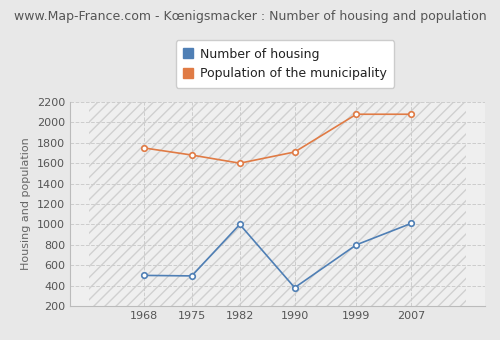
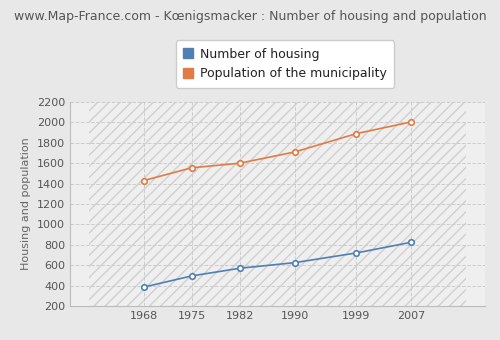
Number of housing/1968: 500 -> 380
Population of the municipality/1968: 1750 -> 1430
Population of the municipality/1975: 1680 -> 1560
Number of housing/1982: 1000 -> 570
Number of housing/1990: 380 -> 620
Number of housing/1999: 800 -> 720
Population of the municipality/1999: 2080 -> 1890
Number of housing/2007: 1010 -> 820
Population of the municipality/2007: 2080 -> 2000
